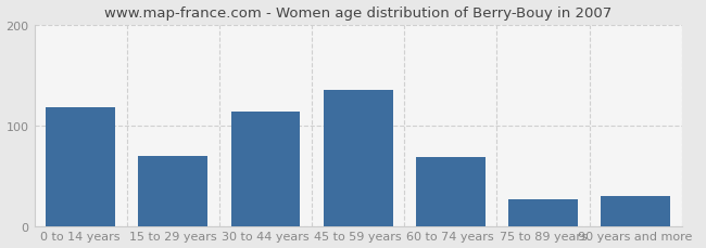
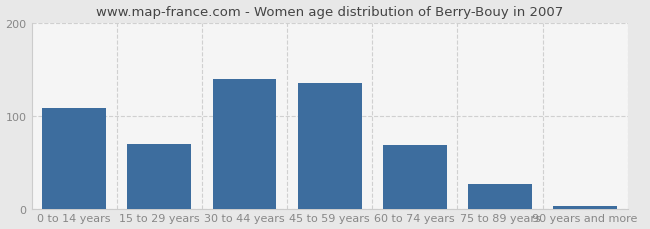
0 to 14 years: 118 -> 108
30 to 44 years: 114 -> 140
90 years and more: 30 -> 3
